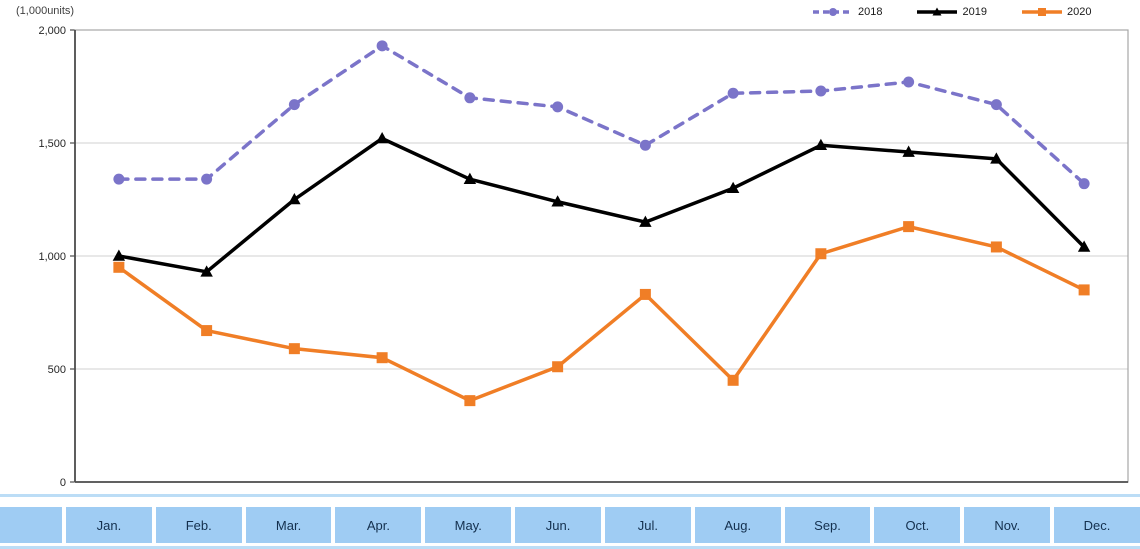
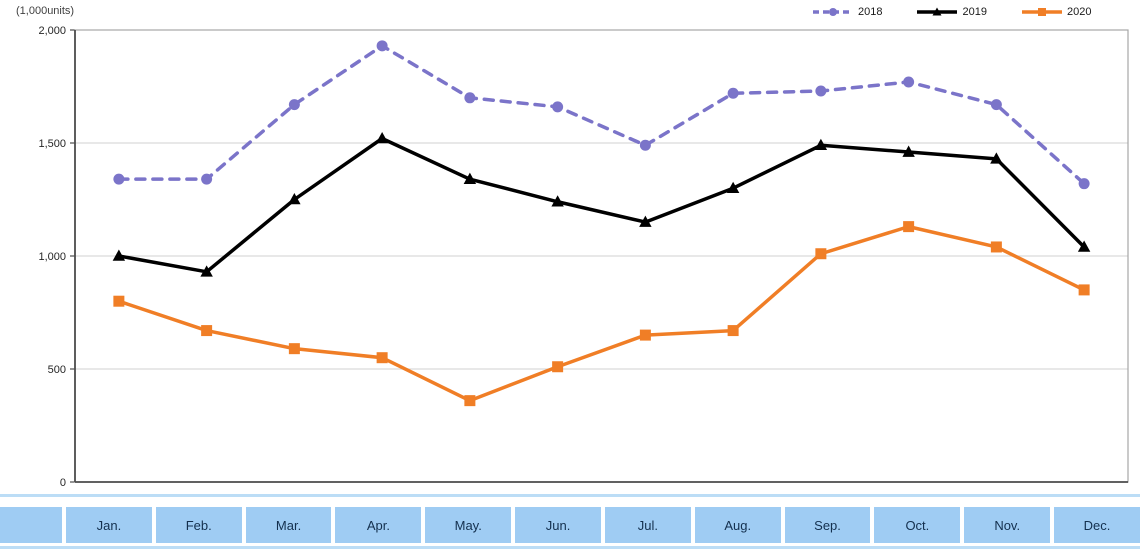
2020/Jan.: 950 -> 800
2020/Jul.: 830 -> 650
2020/Aug.: 450 -> 670
